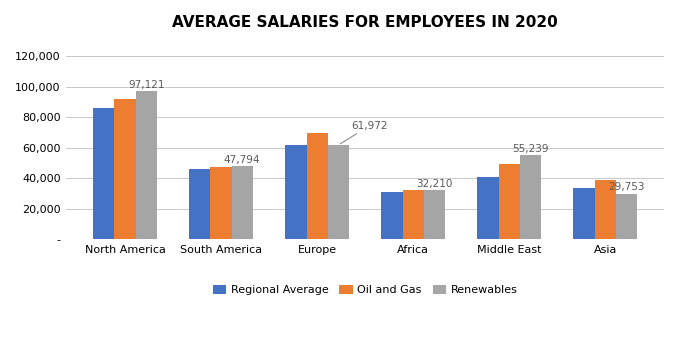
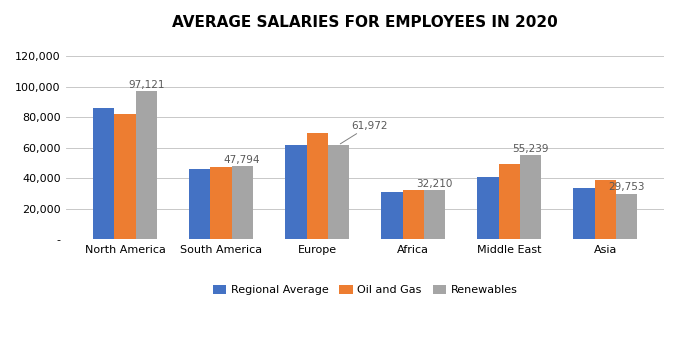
Oil and Gas/North America: 92,000 -> 82,000
